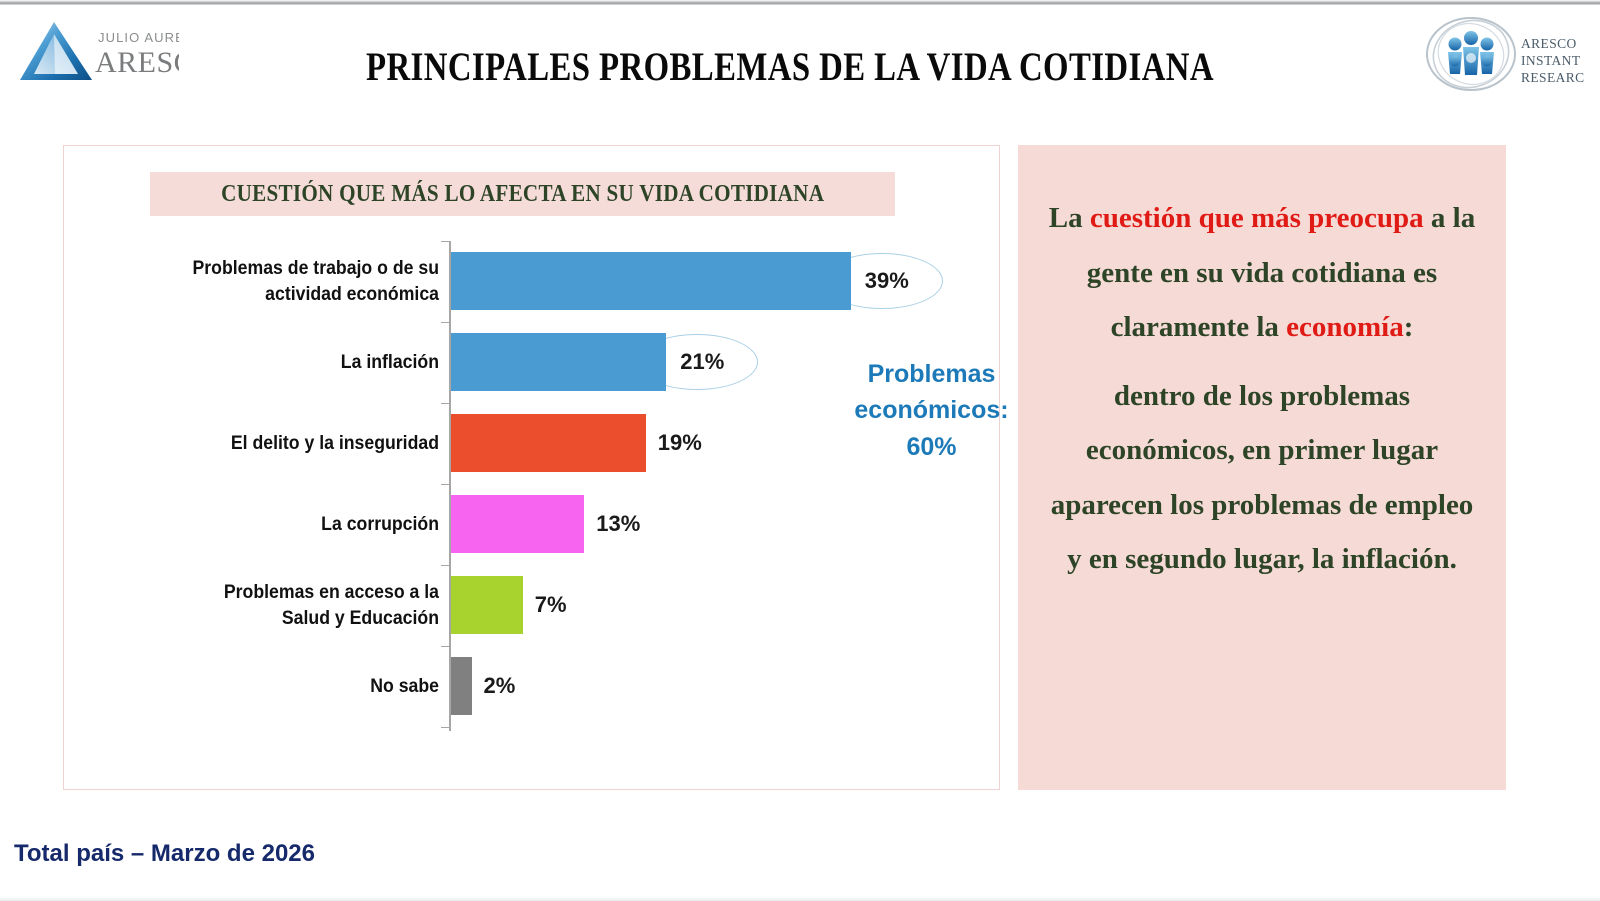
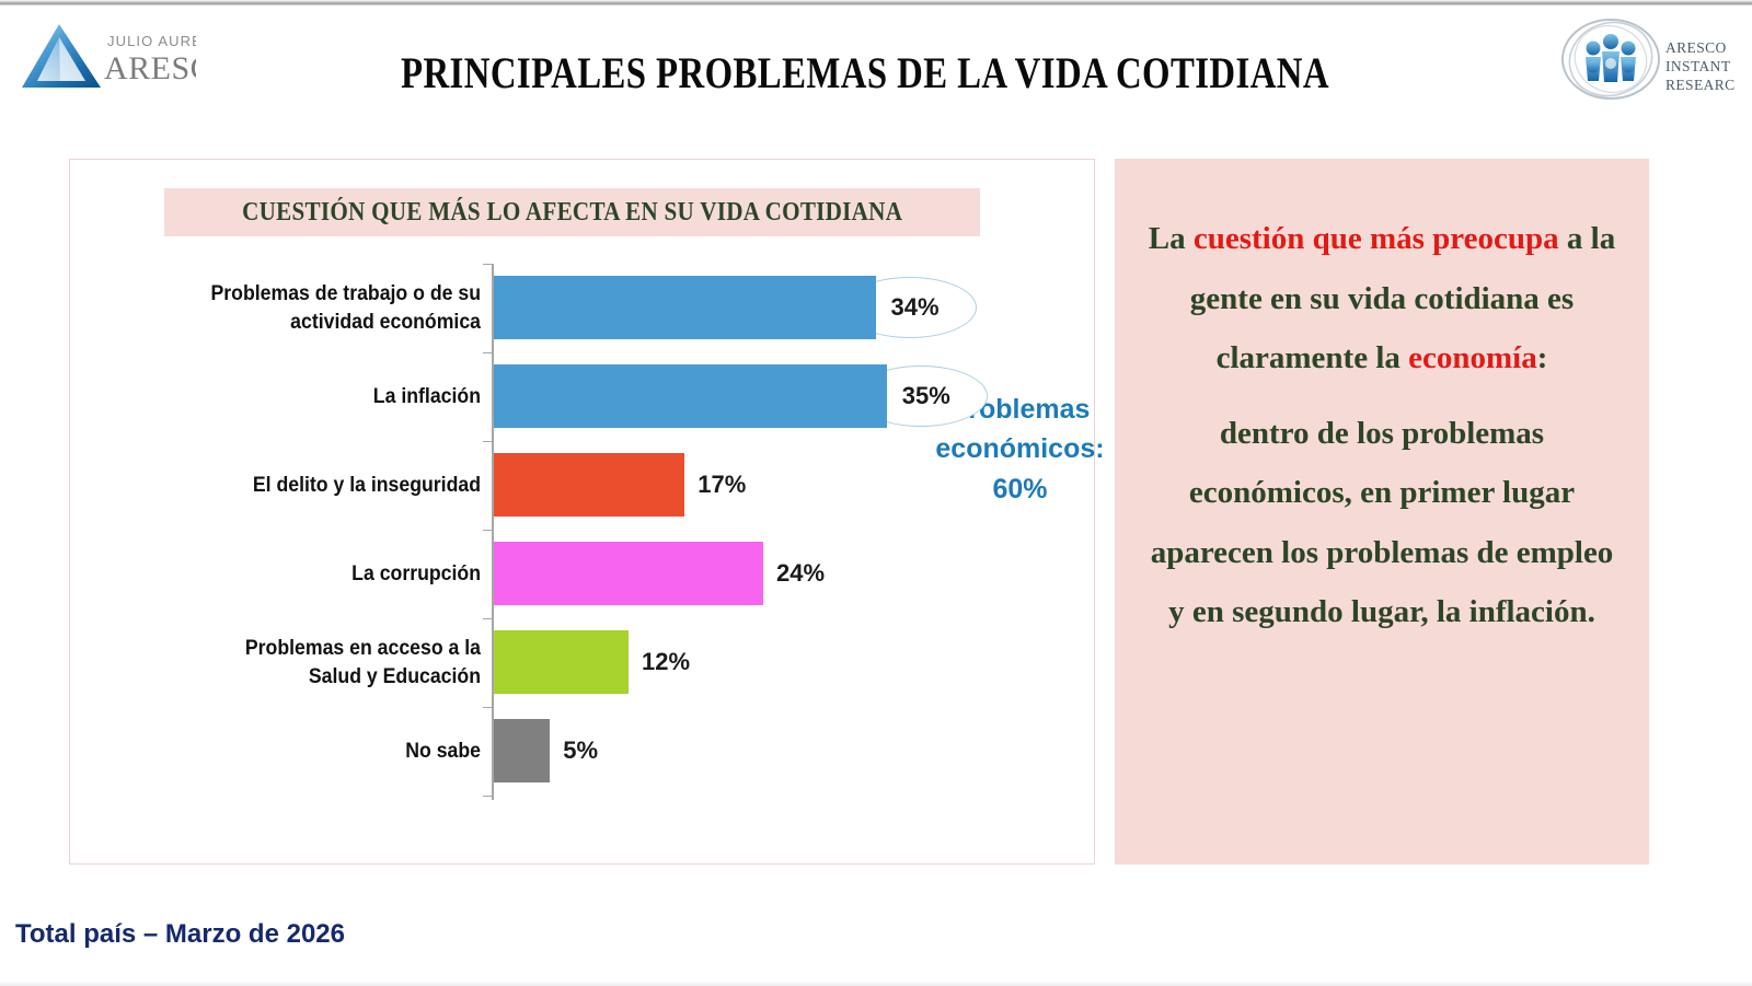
Problemas de trabajo o de su actividad económica: 39% -> 34%
La inflación: 21% -> 35%
El delito y la inseguridad: 19% -> 17%
La corrupción: 13% -> 24%
Problemas en acceso a la Salud y Educación: 7% -> 12%
No sabe: 2% -> 5%
